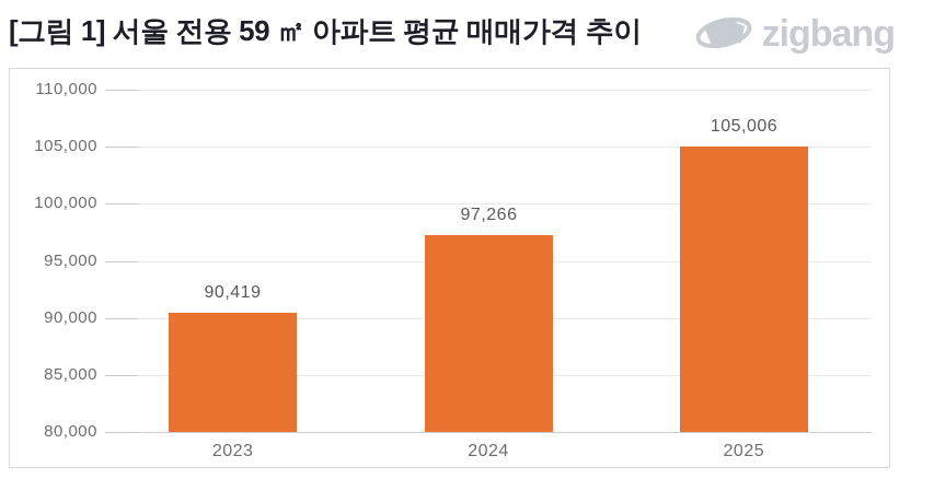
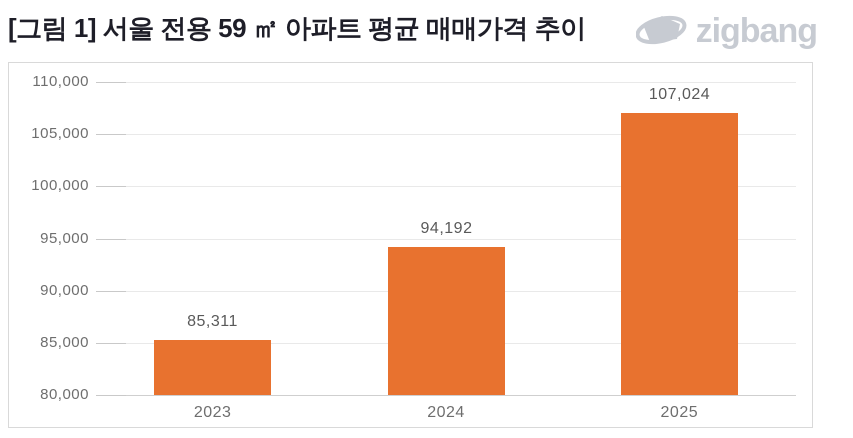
2023: 90,419 -> 85,311
2024: 97,266 -> 94,192
2025: 105,006 -> 107,024
